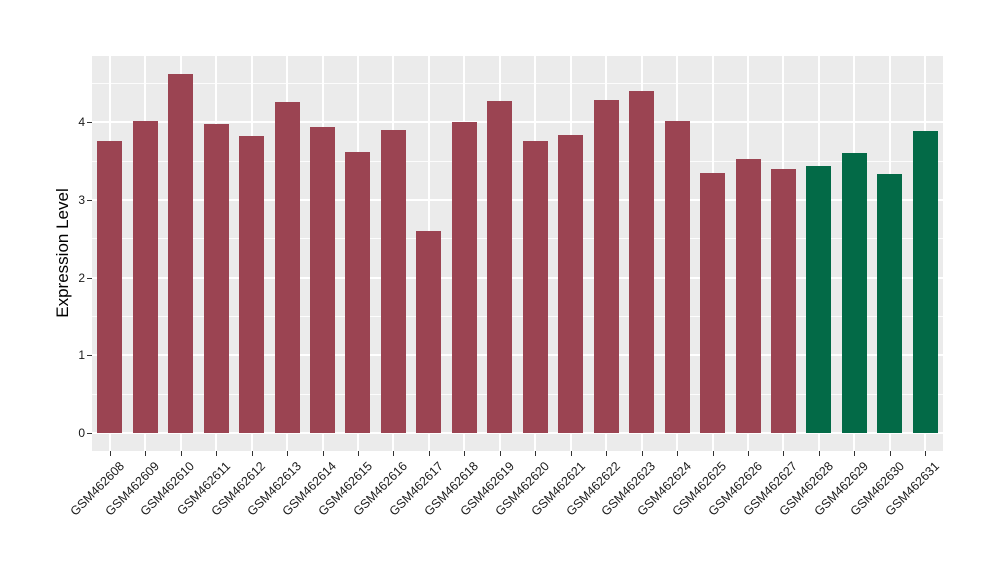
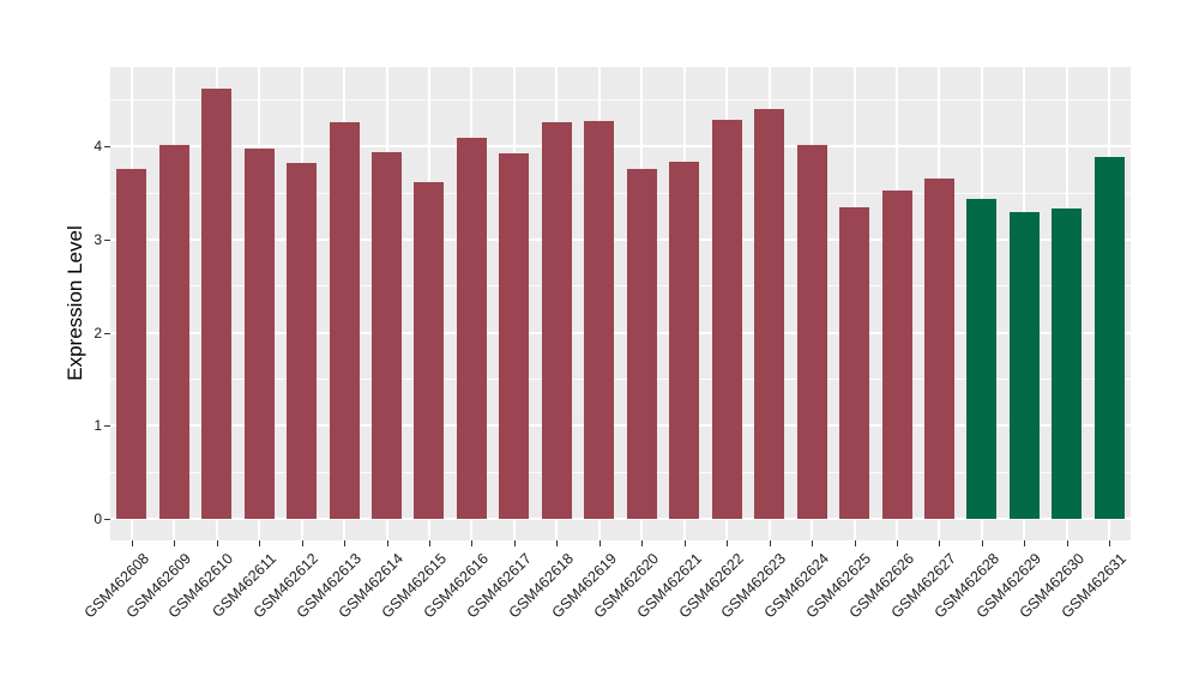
GSM462616: 3.9 -> 4.1
GSM462617: 2.6 -> 3.9
GSM462618: 4.0 -> 4.3
GSM462627: 3.4 -> 3.7
GSM462629: 3.6 -> 3.3
